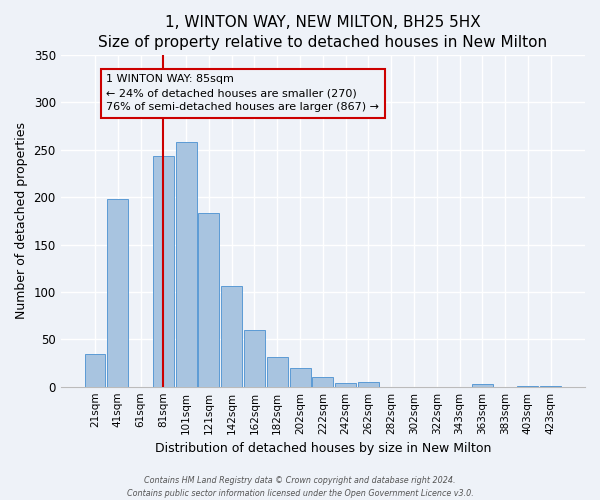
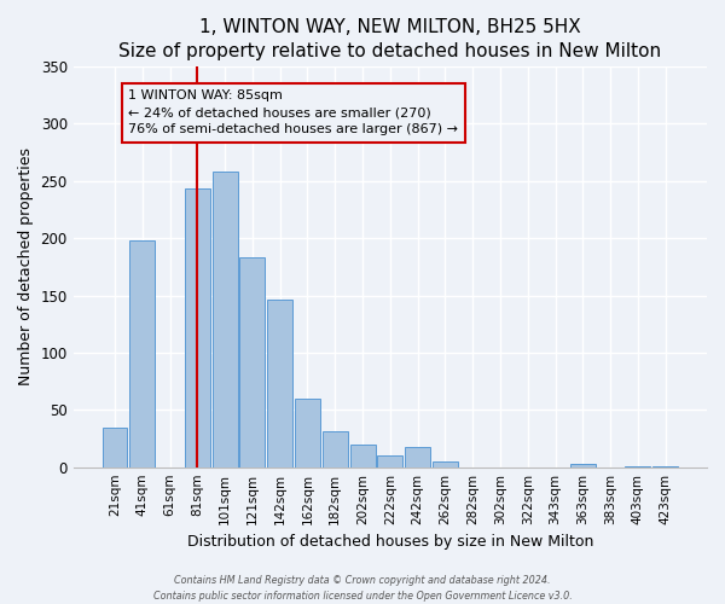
142sqm: 106 -> 146
242sqm: 4 -> 18
